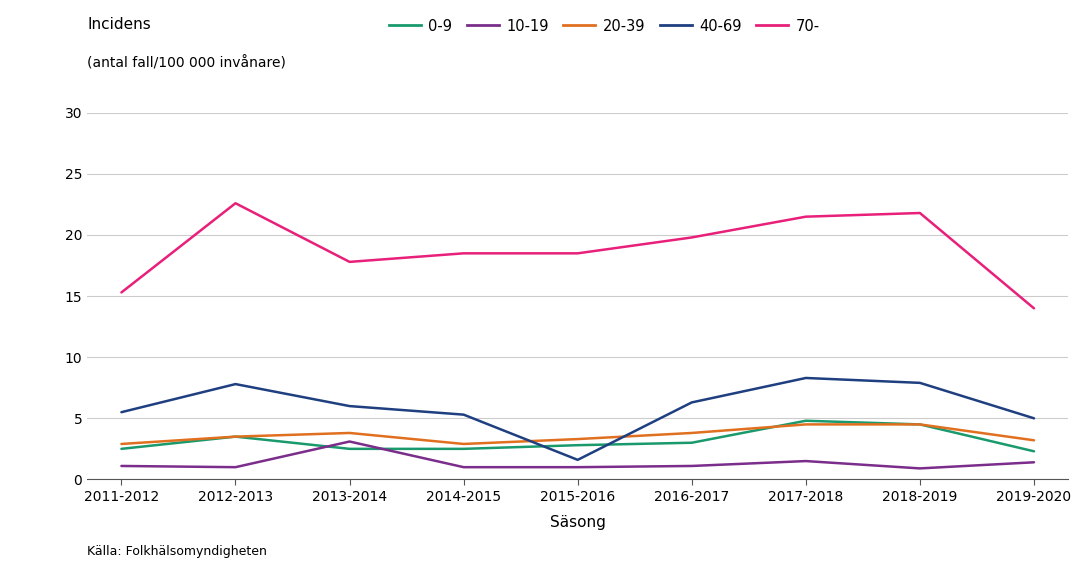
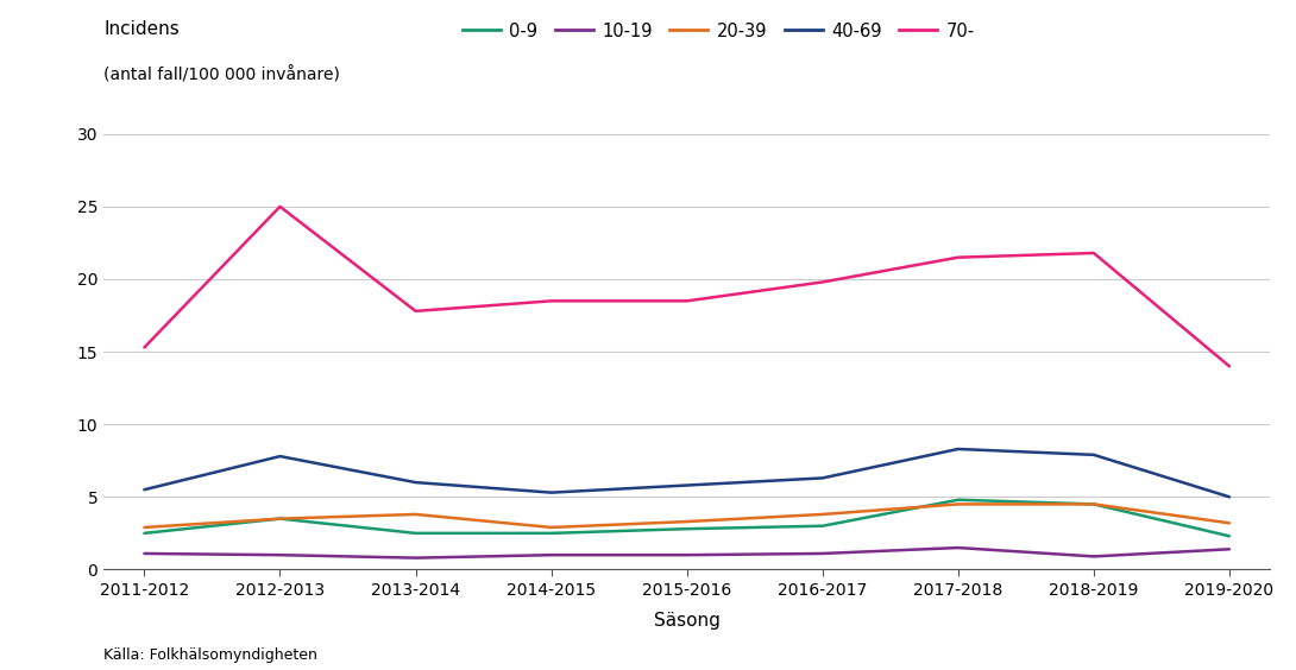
70-/2012-2013: 22.6 -> 25.0
10-19/2013-2014: 3.1 -> 0.8
40-69/2015-2016: 1.6 -> 5.8
